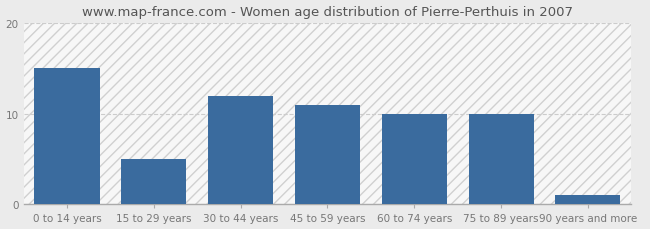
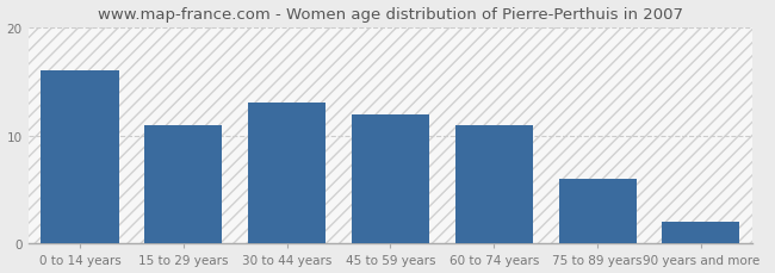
0 to 14 years: 15 -> 16
15 to 29 years: 5 -> 11
30 to 44 years: 12 -> 13
45 to 59 years: 11 -> 12
60 to 74 years: 10 -> 11
75 to 89 years: 10 -> 6
90 years and more: 1 -> 2
